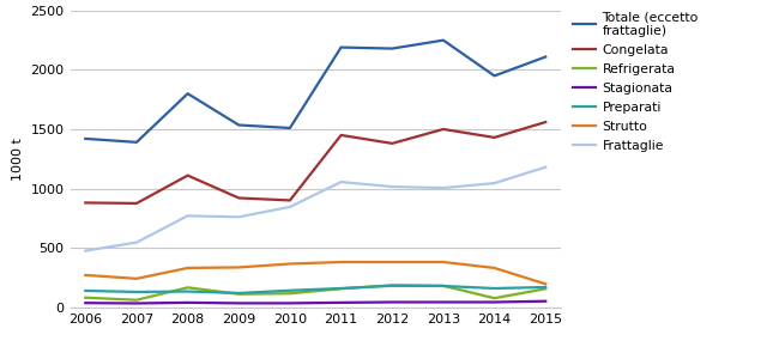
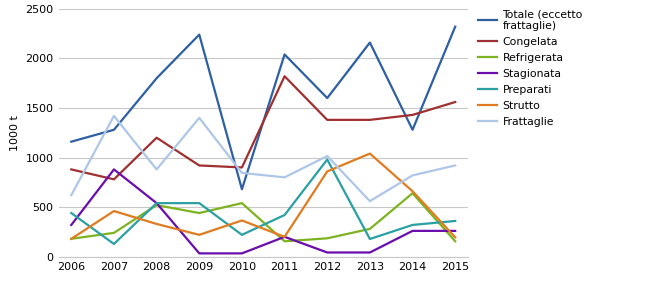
Totale (eccetto frattaglie)/2006: 1420 -> 1160
Refrigerata/2006: 80 -> 180
Stagionata/2006: 40 -> 320
Preparati/2006: 140 -> 440
Strutto/2006: 270 -> 180
Frattaglie/2006: 480 -> 620
Totale (eccetto frattaglie)/2007: 1390 -> 1280
Congelata/2007: 880 -> 780
Refrigerata/2007: 60 -> 240
Stagionata/2007: 30 -> 880
Strutto/2007: 240 -> 460
Frattaglie/2007: 540 -> 1420
Congelata/2008: 1110 -> 1200
Refrigerata/2008: 160 -> 520
Stagionata/2008: 40 -> 540
Preparati/2008: 130 -> 540
Frattaglie/2008: 770 -> 880
Totale (eccetto frattaglie)/2009: 1540 -> 2240
Refrigerata/2009: 110 -> 440
Preparati/2009: 120 -> 540
Strutto/2009: 340 -> 220
Frattaglie/2009: 760 -> 1400
Totale (eccetto frattaglie)/2010: 1510 -> 680
Refrigerata/2010: 120 -> 540
Preparati/2010: 140 -> 220
Totale (eccetto frattaglie)/2011: 2190 -> 2040
Congelata/2011: 1450 -> 1820
Stagionata/2011: 40 -> 200
Preparati/2011: 160 -> 420
Strutto/2011: 380 -> 200
Frattaglie/2011: 1060 -> 800
Totale (eccetto frattaglie)/2012: 2180 -> 1600
Preparati/2012: 180 -> 980
Strutto/2012: 380 -> 860
Totale (eccetto frattaglie)/2013: 2250 -> 2160
Congelata/2013: 1500 -> 1380
Refrigerata/2013: 180 -> 280
Strutto/2013: 380 -> 1040
Frattaglie/2013: 1000 -> 560
Totale (eccetto frattaglie)/2014: 1950 -> 1280
Refrigerata/2014: 80 -> 640
Stagionata/2014: 40 -> 260
Preparati/2014: 160 -> 320
Strutto/2014: 330 -> 660
Frattaglie/2014: 1040 -> 820
Totale (eccetto frattaglie)/2015: 2110 -> 2320
Stagionata/2015: 50 -> 260
Preparati/2015: 170 -> 360
Frattaglie/2015: 1180 -> 920
